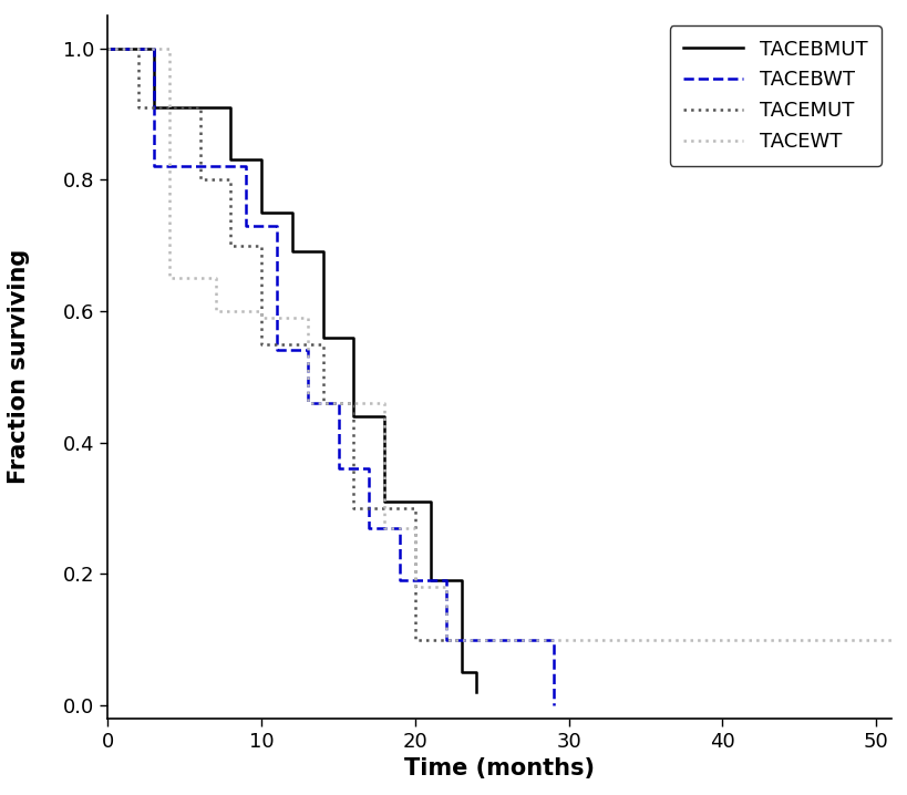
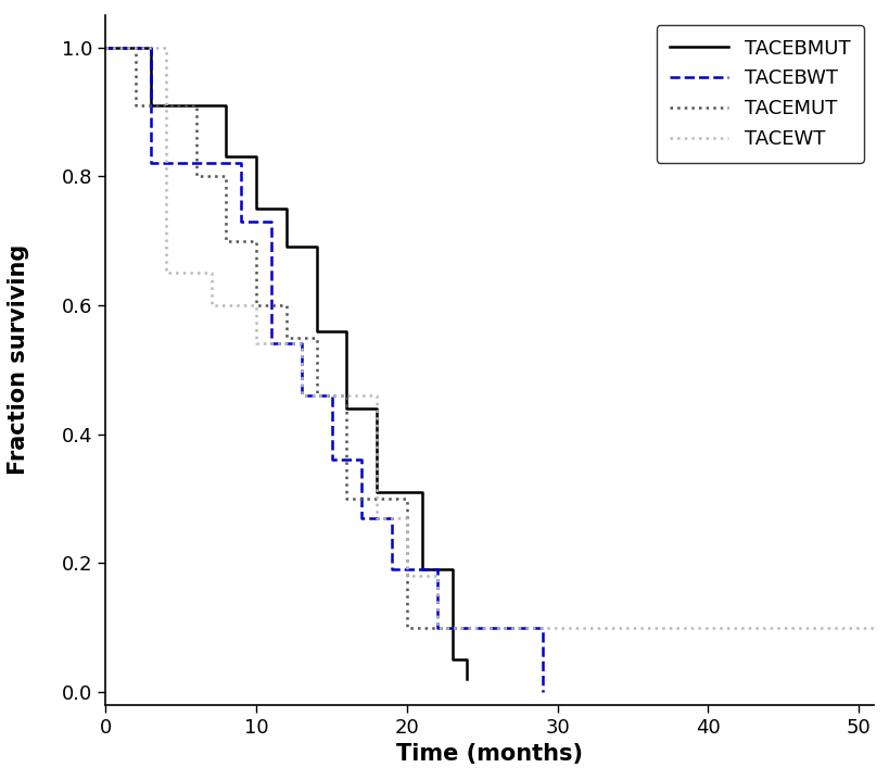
TACEMUT/10: 0.55 -> 0.60
TACEWT/10: 0.59 -> 0.54
